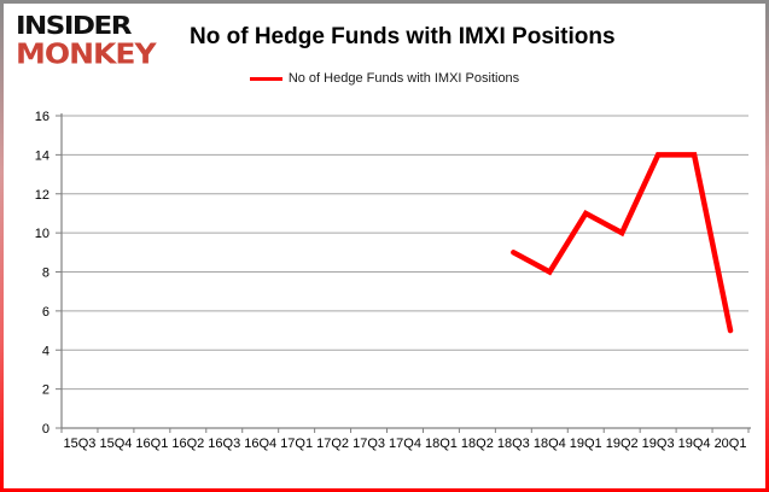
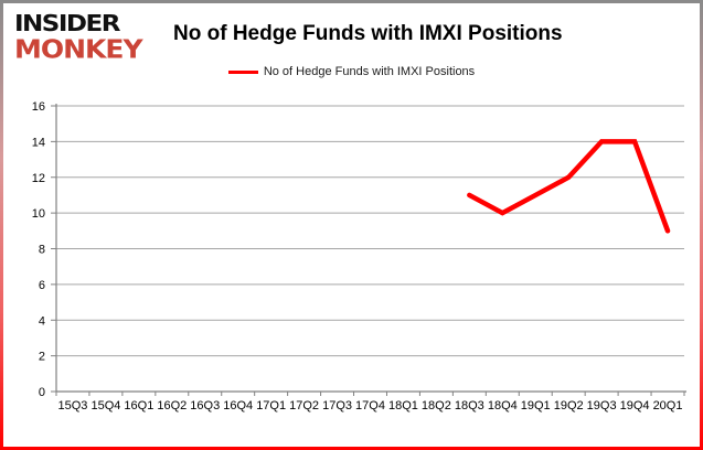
18Q3: 9 -> 11
18Q4: 8 -> 10
19Q2: 10 -> 12
20Q1: 5 -> 9
